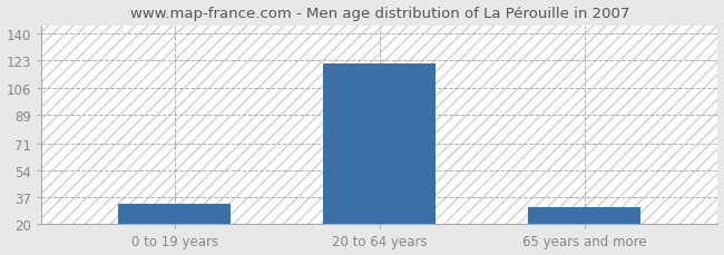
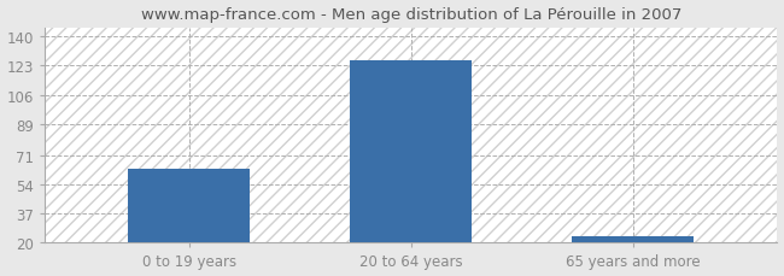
0 to 19 years: 33 -> 63
20 to 64 years: 121 -> 126
65 years and more: 31 -> 24
